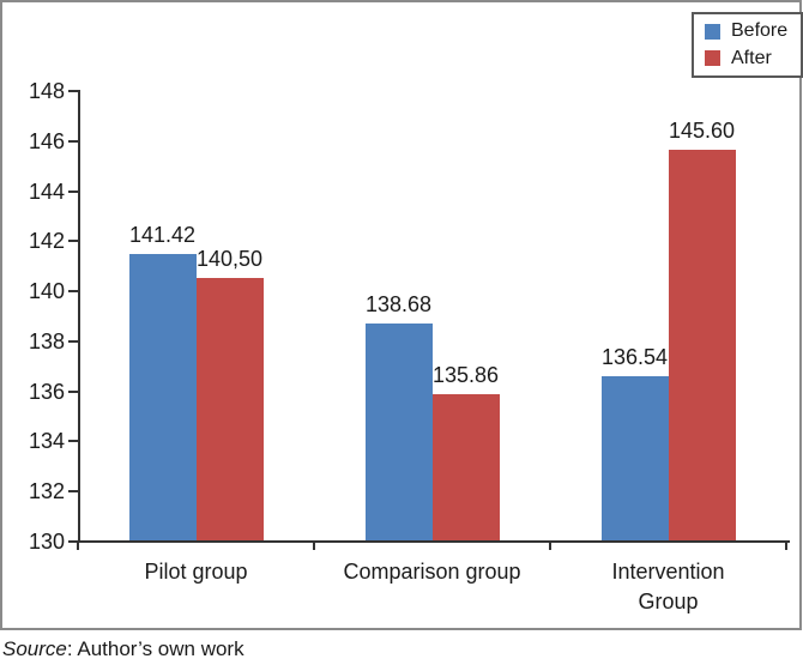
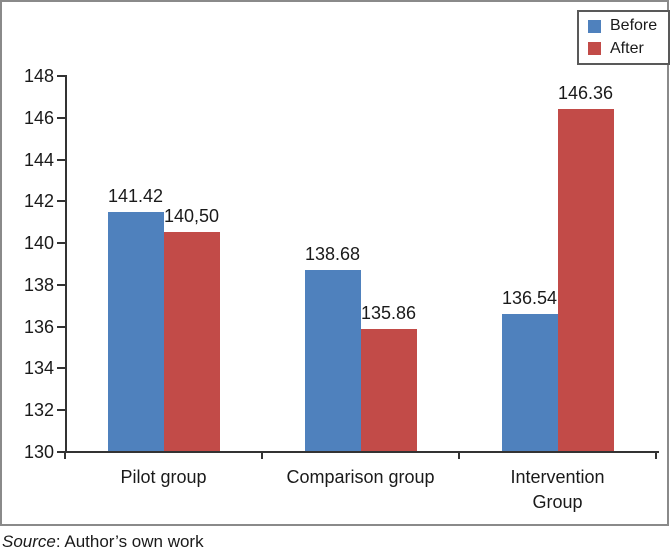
After/Intervention Group: 145.60 -> 146.36
